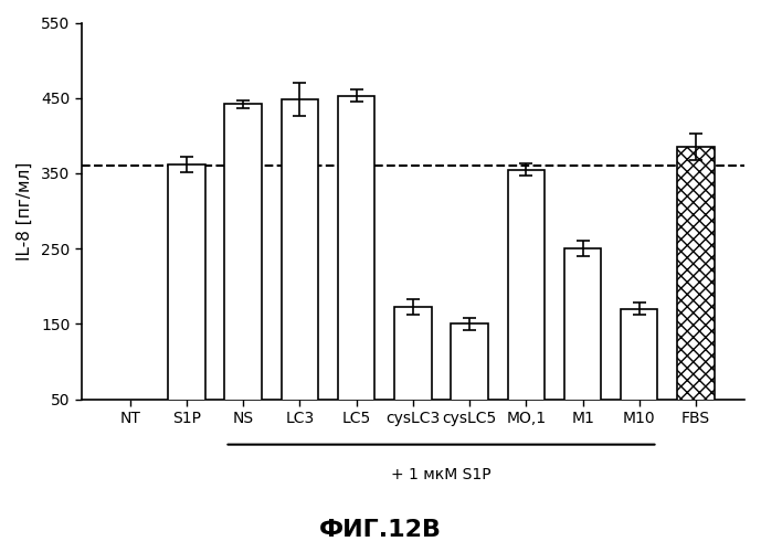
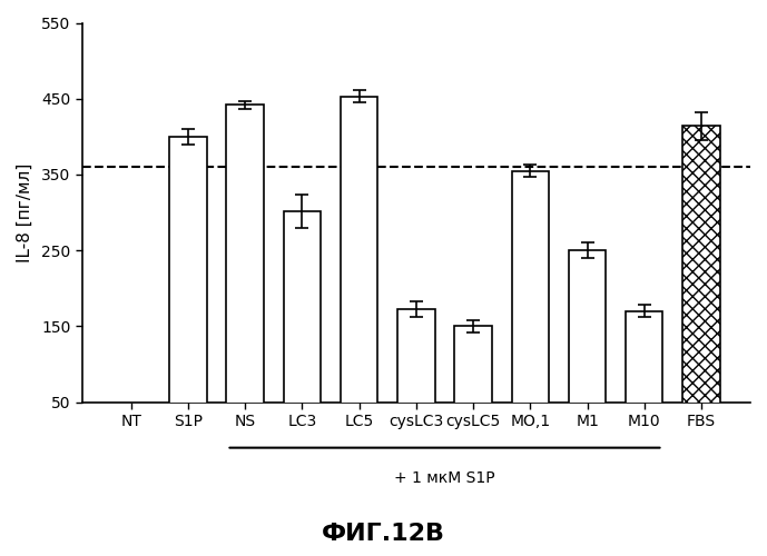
S1P: 362 -> 400
LC3: 448 -> 302
FBS: 385 -> 414
